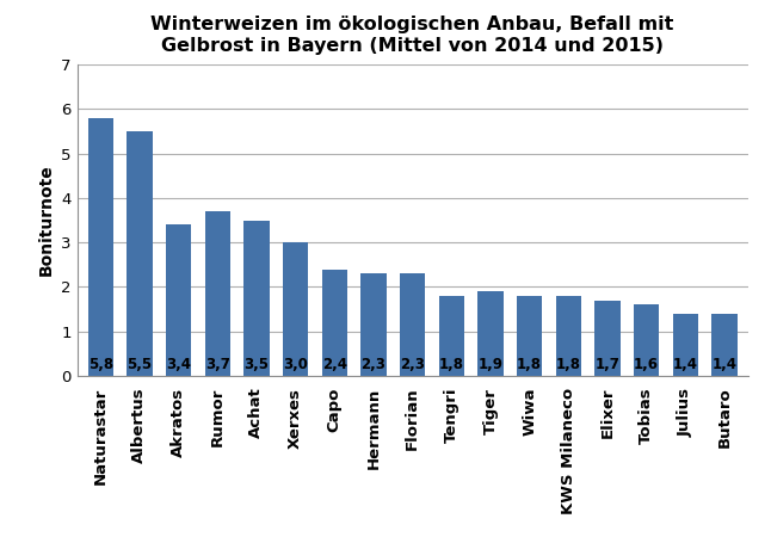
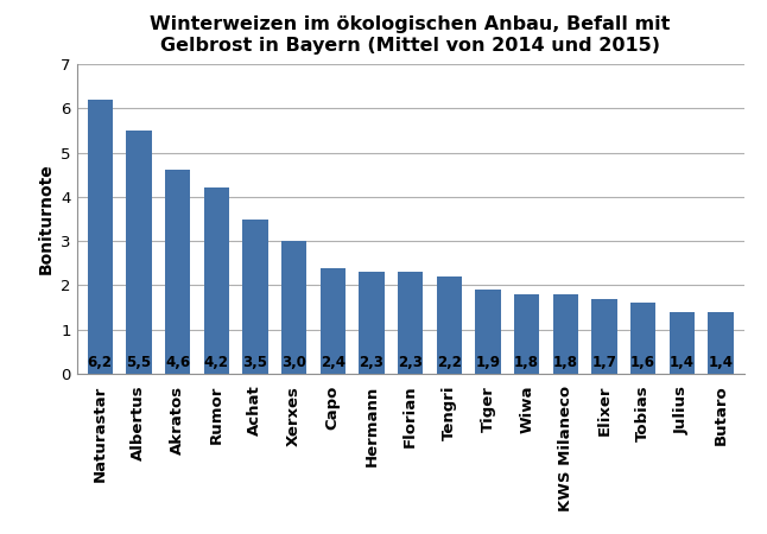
Naturastar: 5,8 -> 6,2
Akratos: 3,4 -> 4,6
Rumor: 3,7 -> 4,2
Tengri: 1,8 -> 2,2
